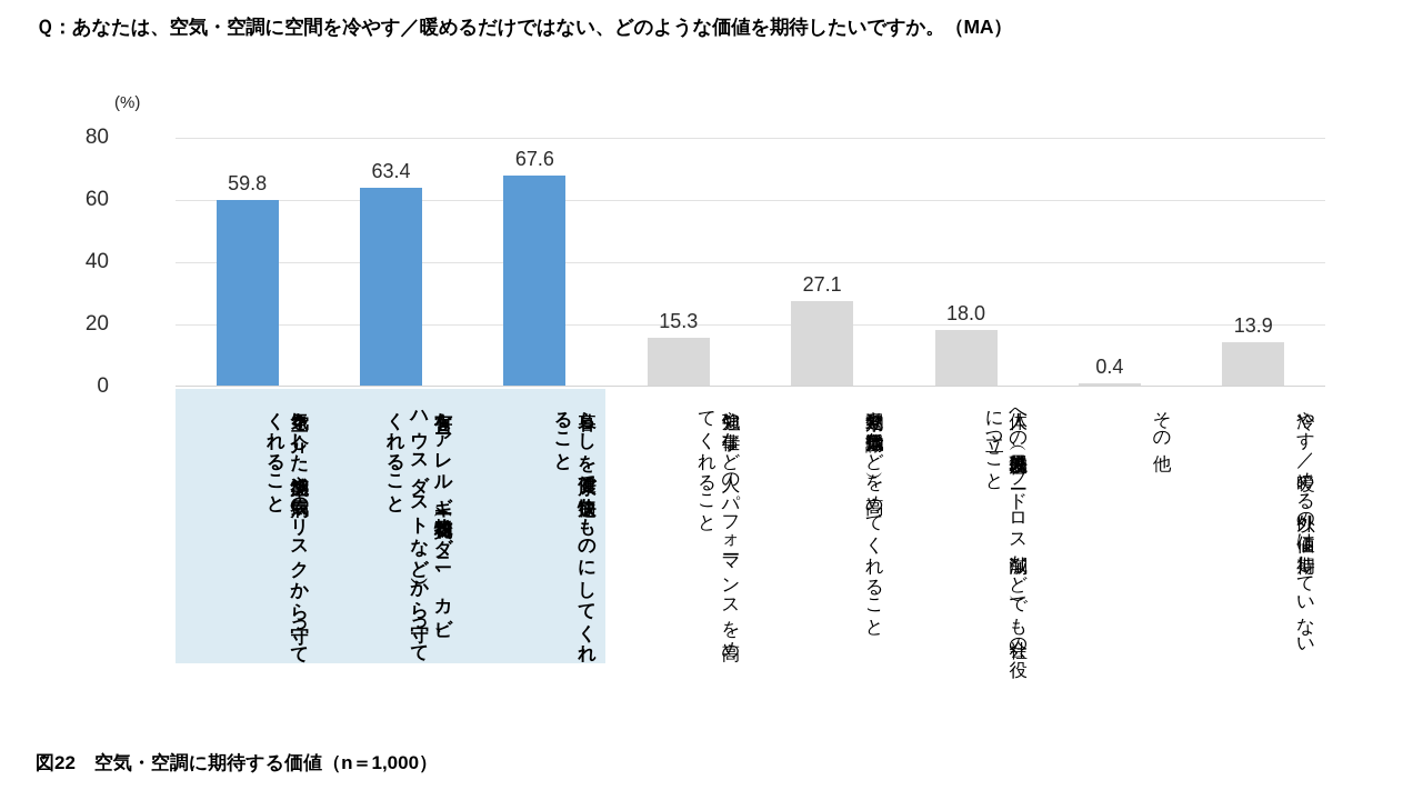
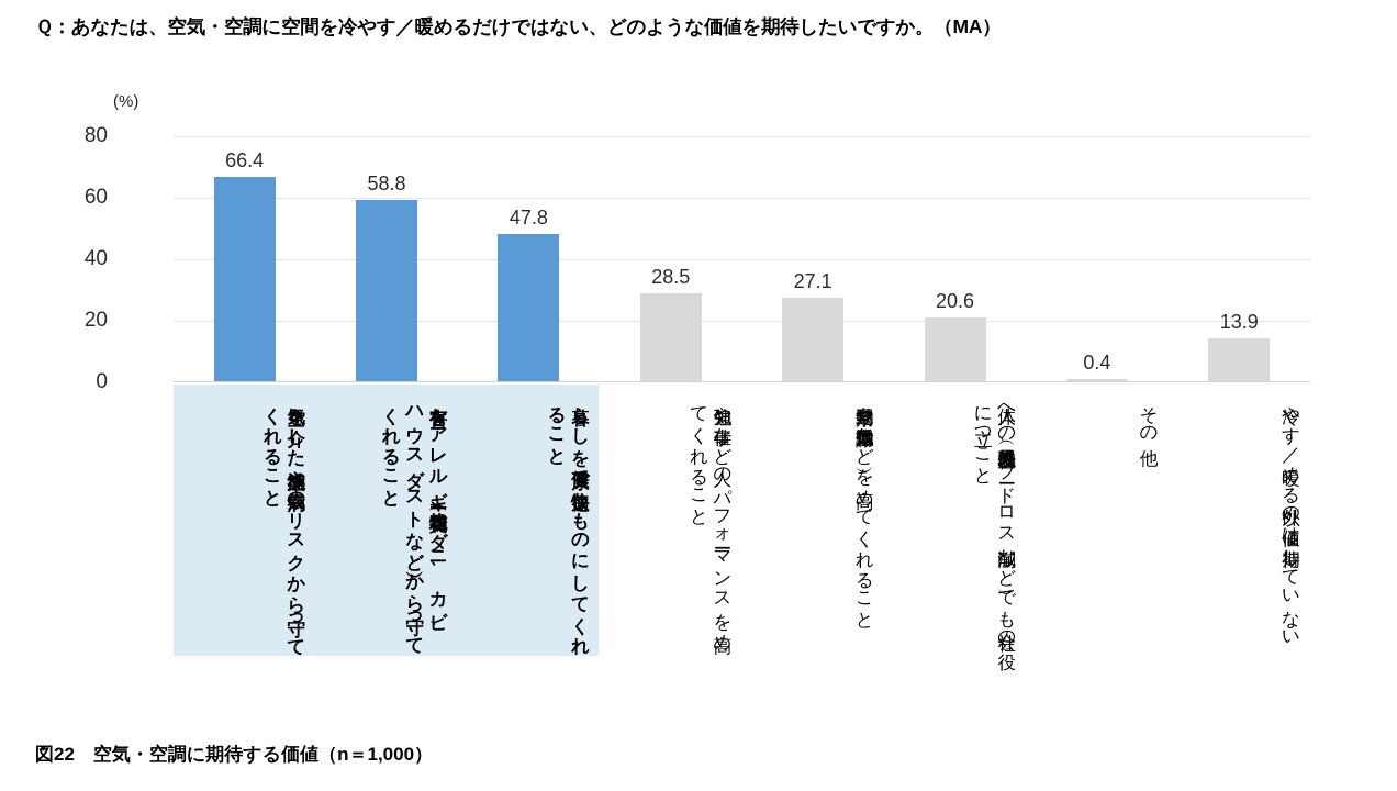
空気を介した感染症や病気のリスクから守ってくれること: 59.8 -> 66.4
有害なアレルギー物質（花粉、ダニ、カビ、ハウスダストなど）から守ってくれること: 63.4 -> 58.8
暮らしを健康で快適なものにしてくれること: 67.6 -> 47.8
勉強や仕事など人のパフォーマンスを高めてくれること: 15.3 -> 28.5
人体への効果以外（環境改善、フードロス削減など）でも社会の役に立つこと: 18.0 -> 20.6
